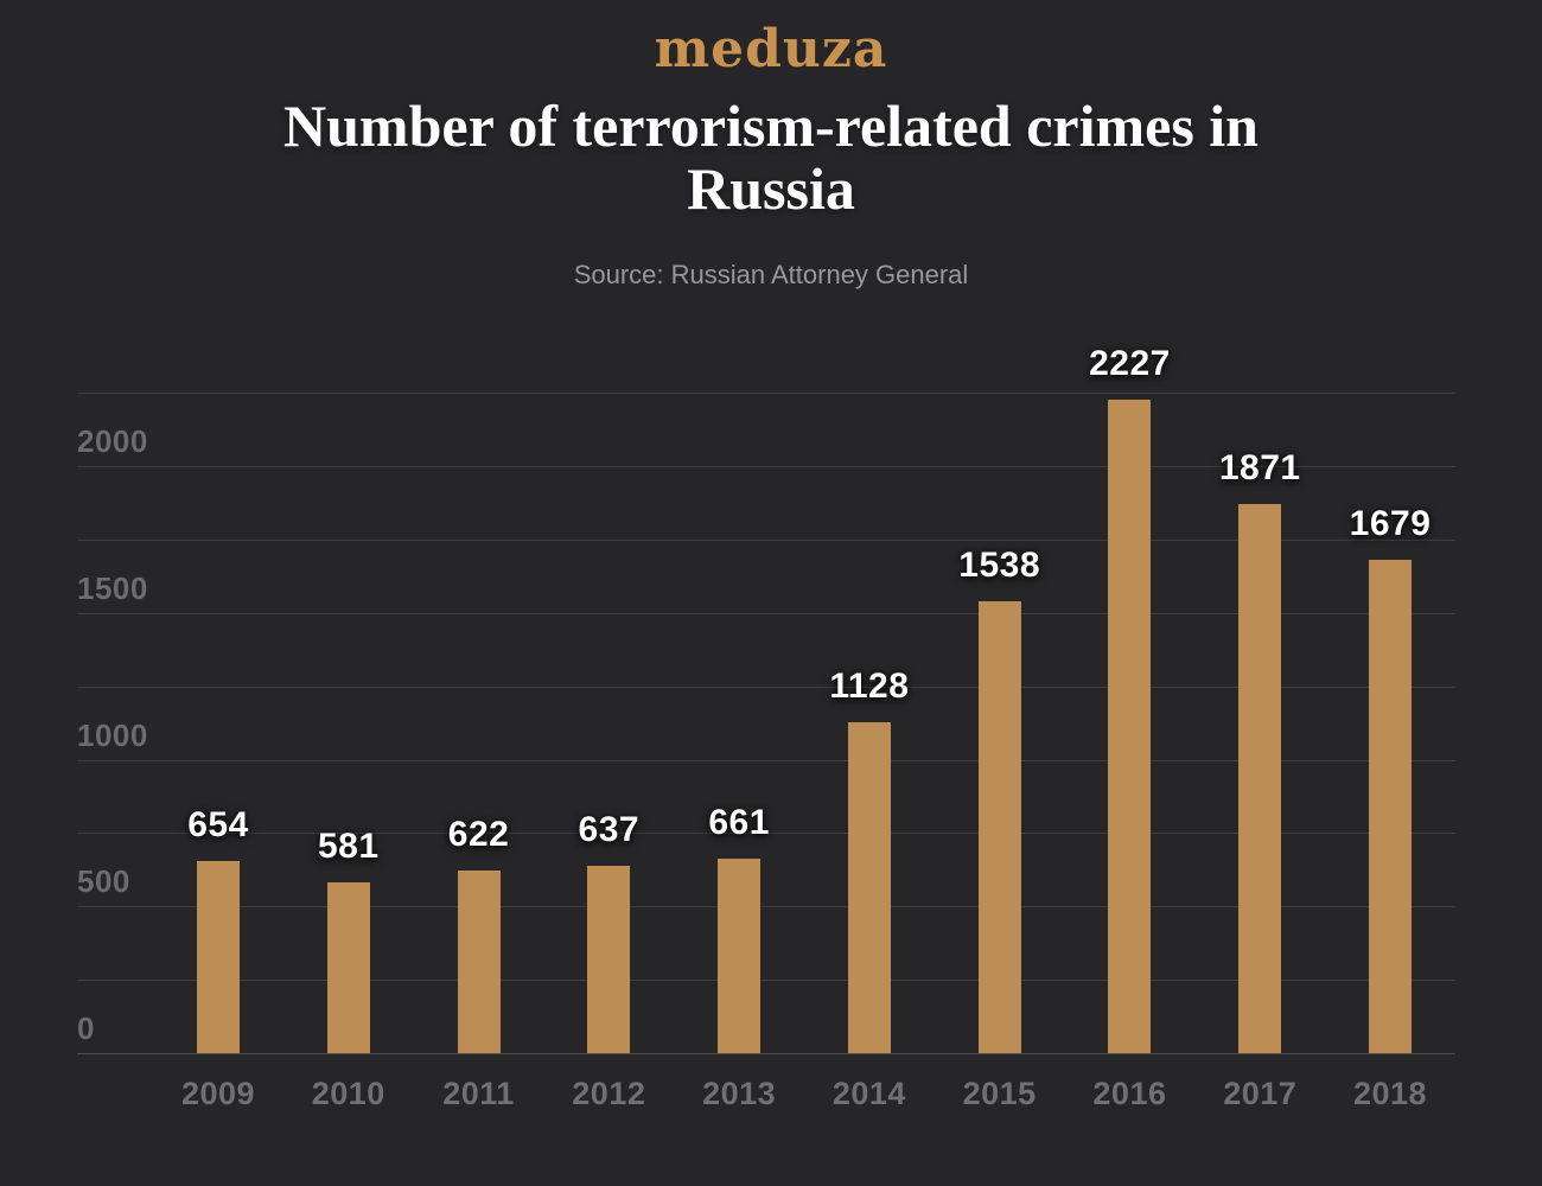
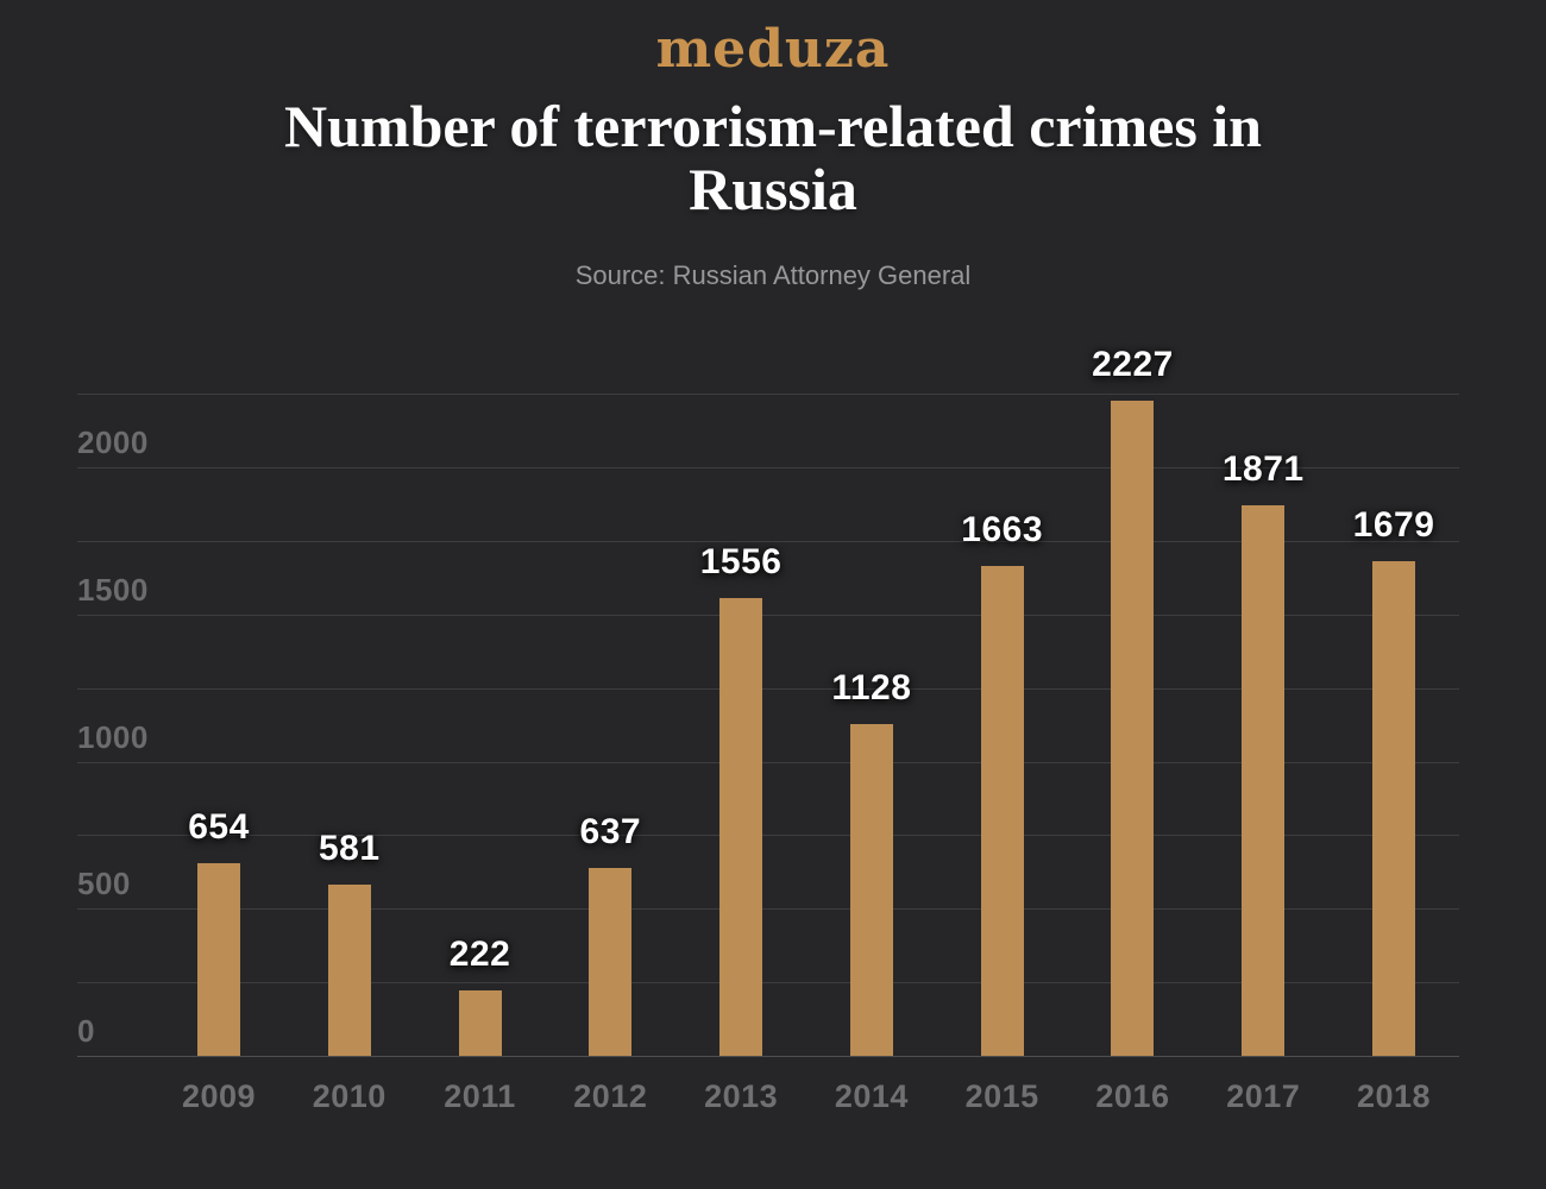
2011: 622 -> 222
2013: 661 -> 1556
2015: 1538 -> 1663
